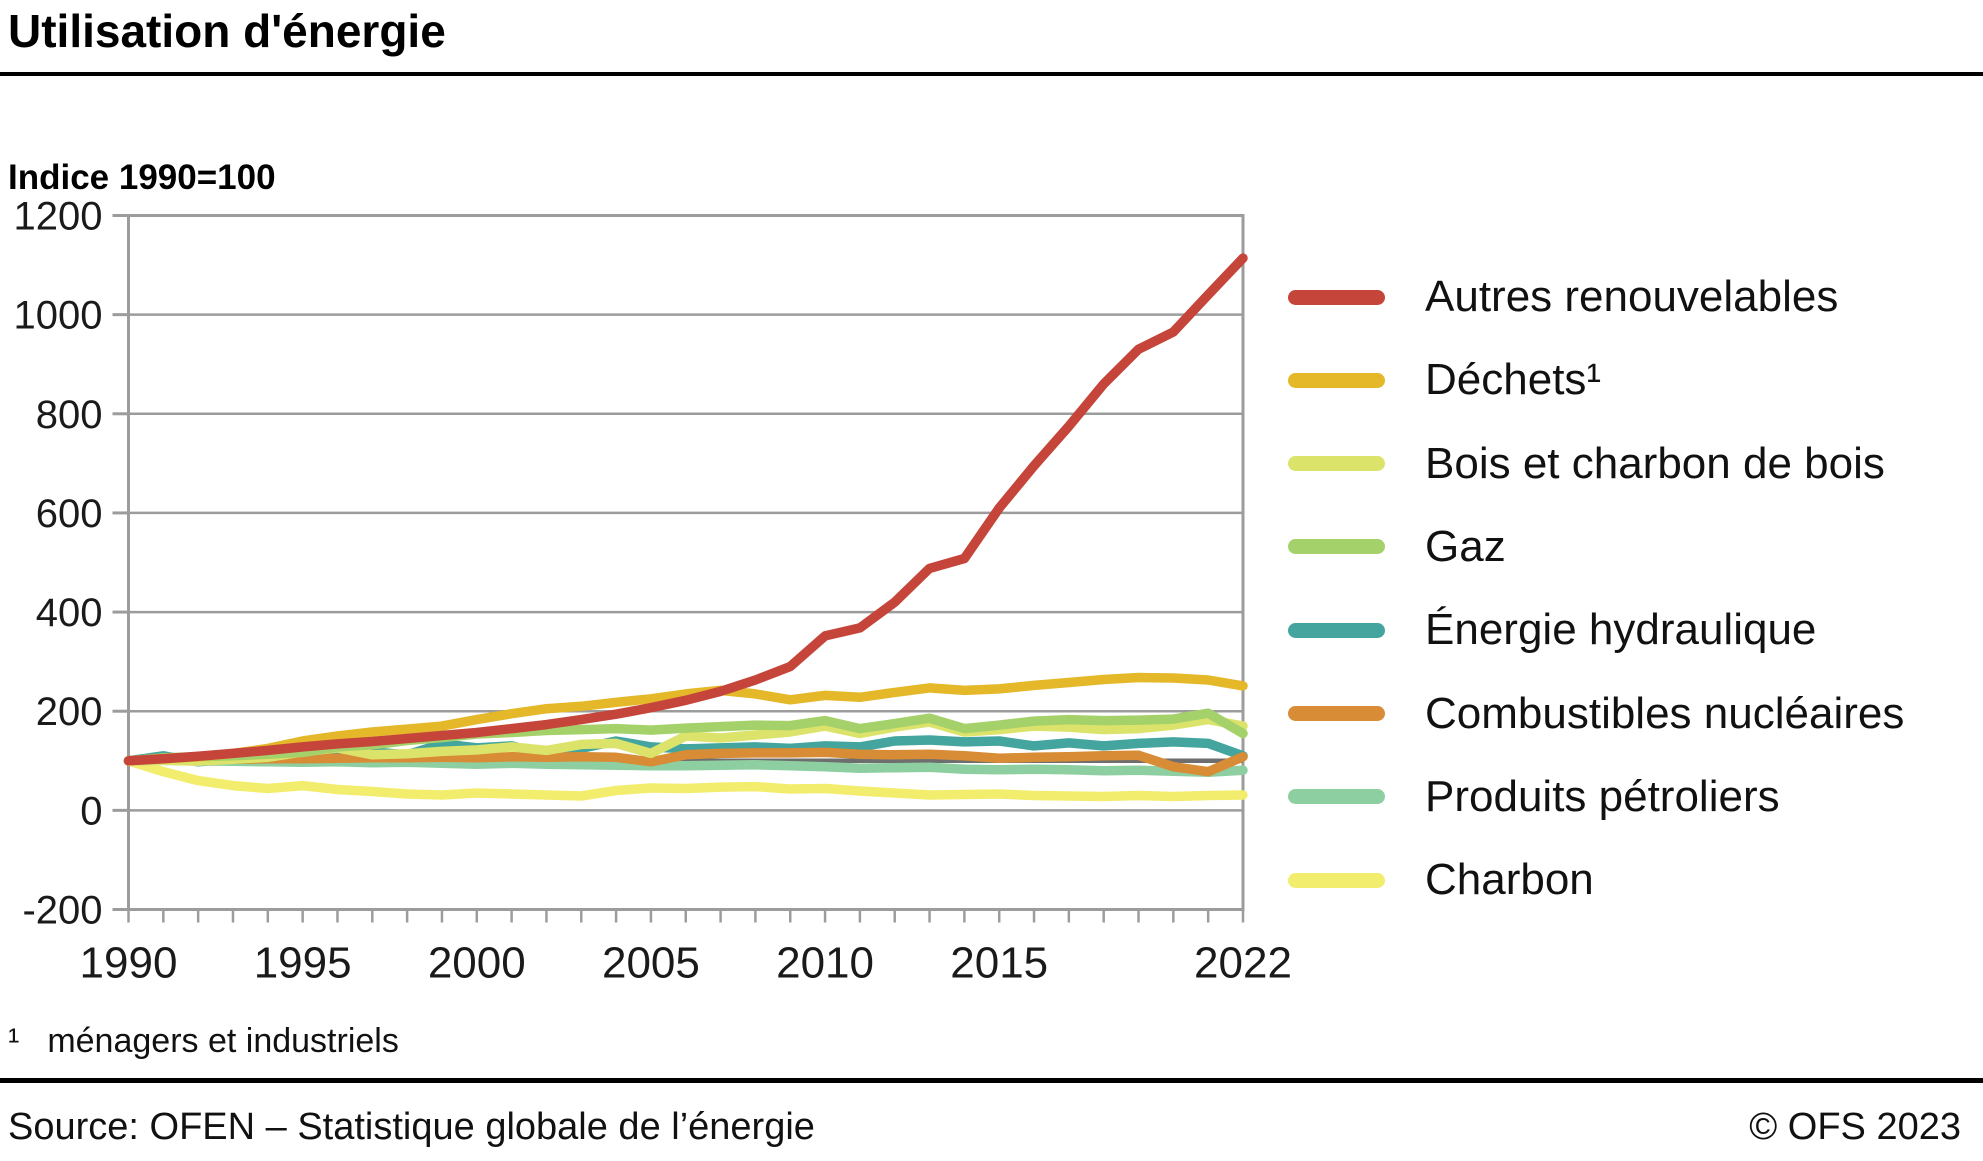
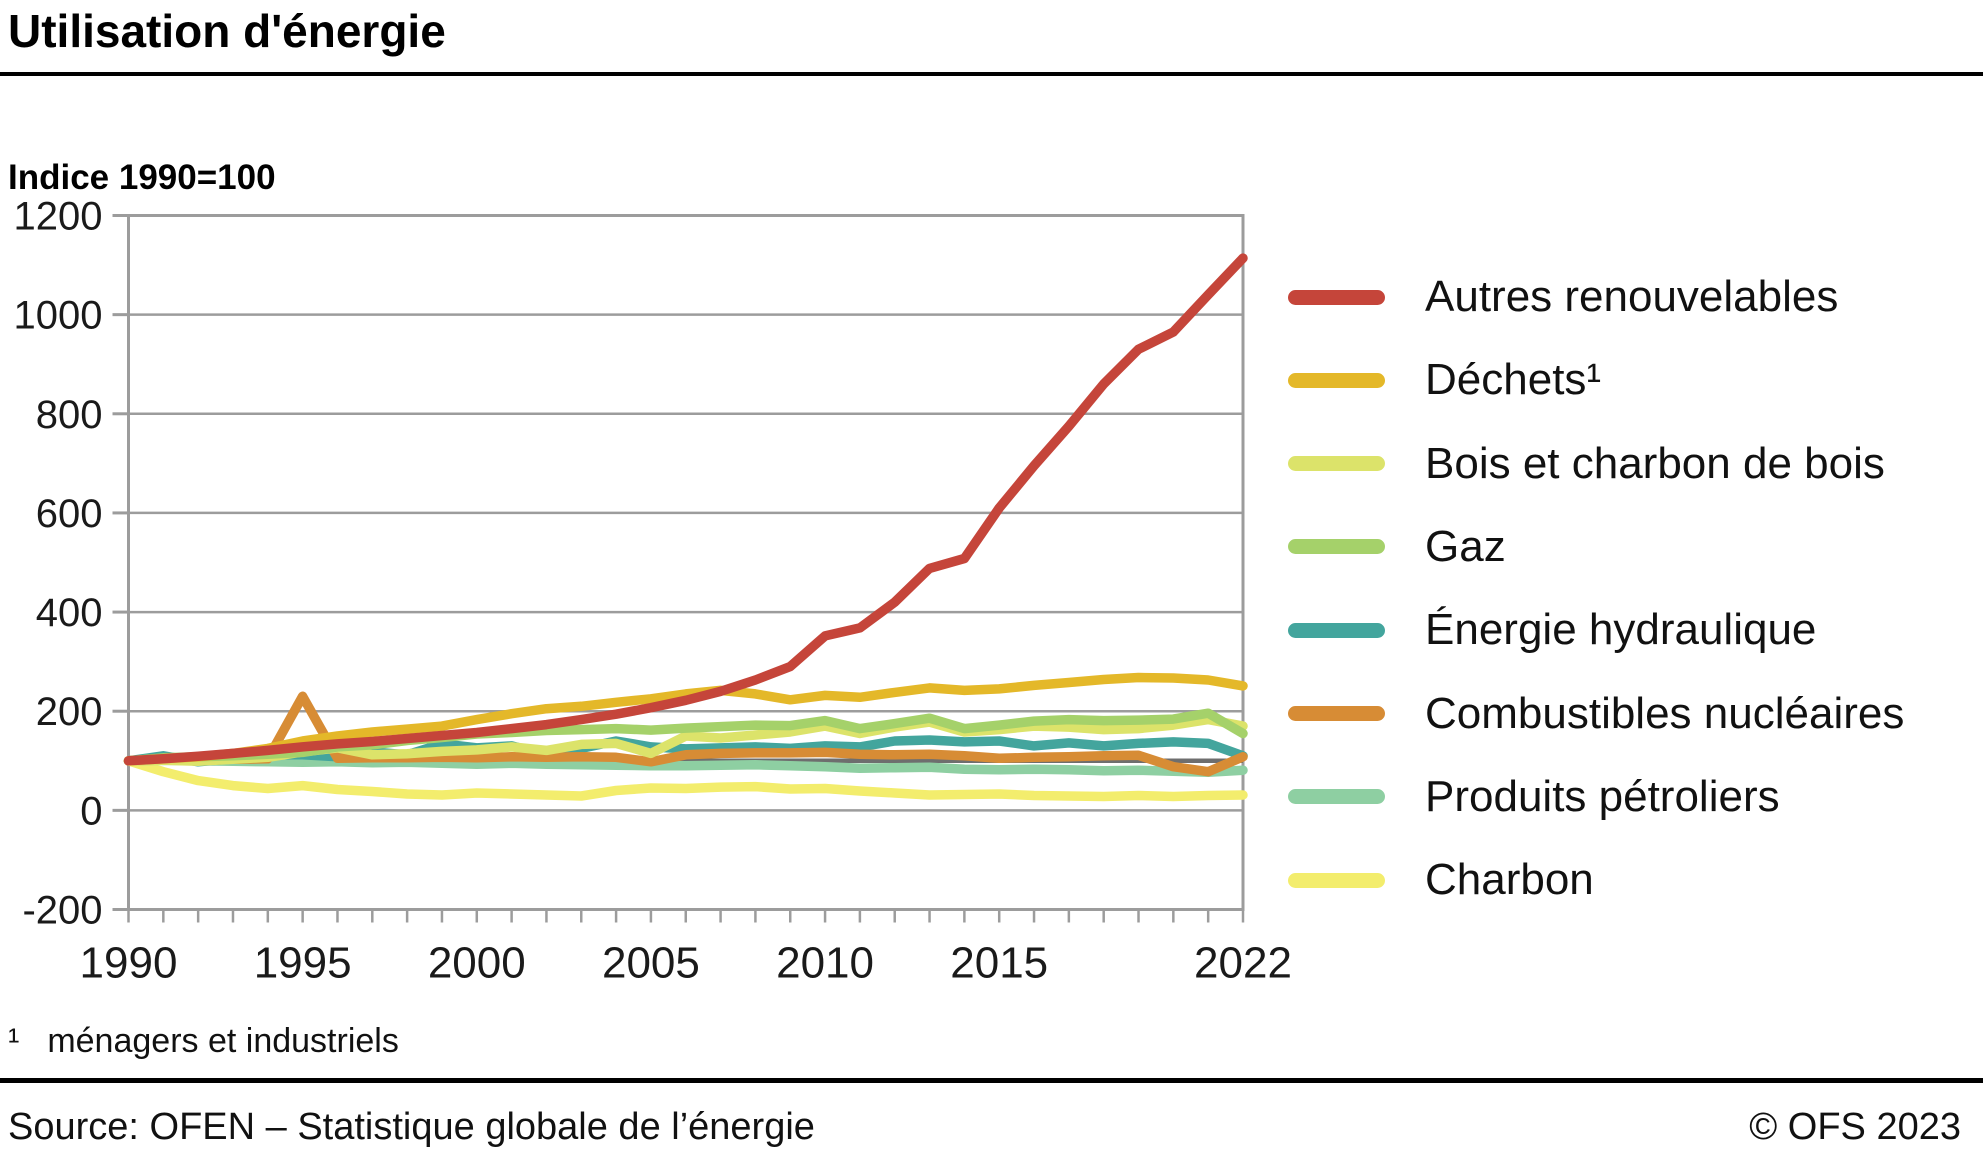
Combustibles nucléaires/1995: 100 -> 230
